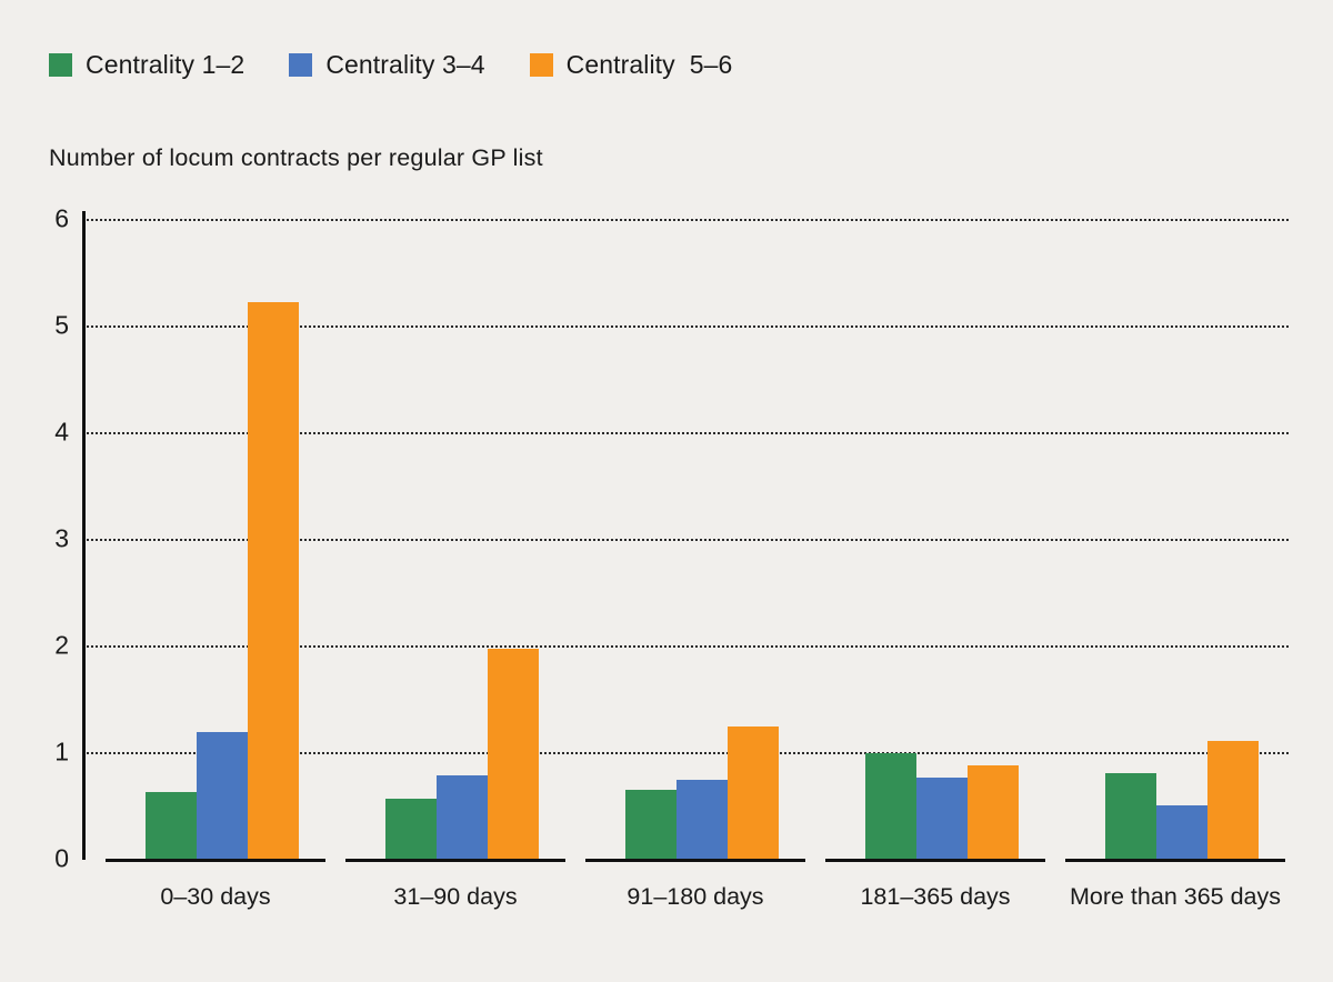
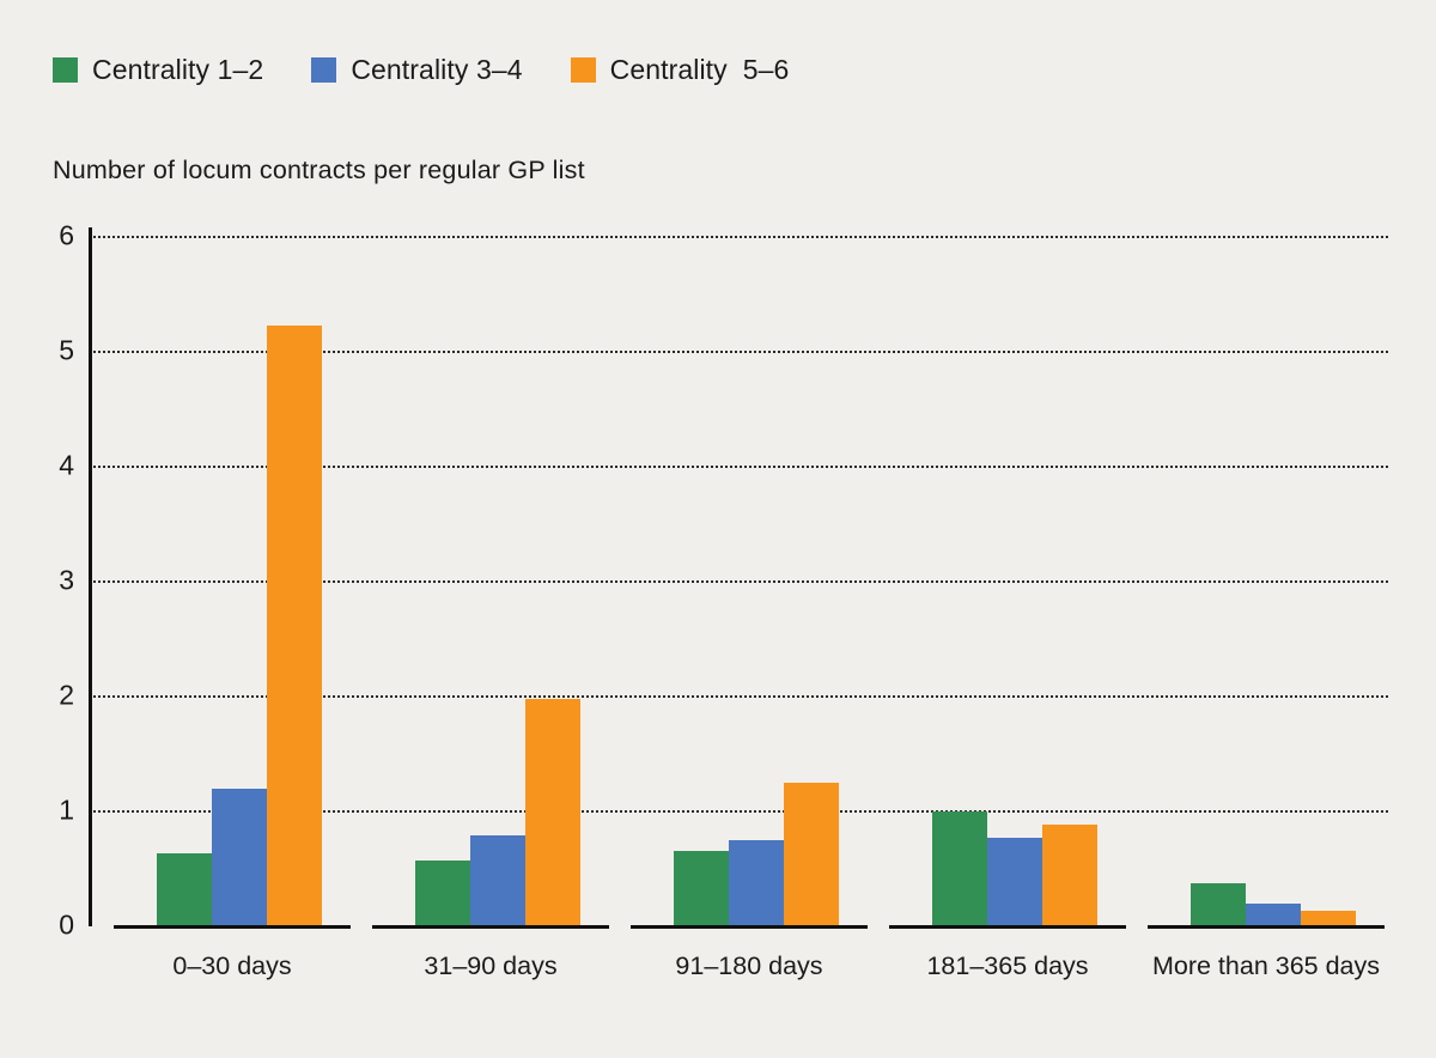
Centrality 1–2/More than 365 days: 0.8 -> 0.4
Centrality 3–4/More than 365 days: 0.5 -> 0.2
Centrality 5–6/More than 365 days: 1.1 -> 0.1
